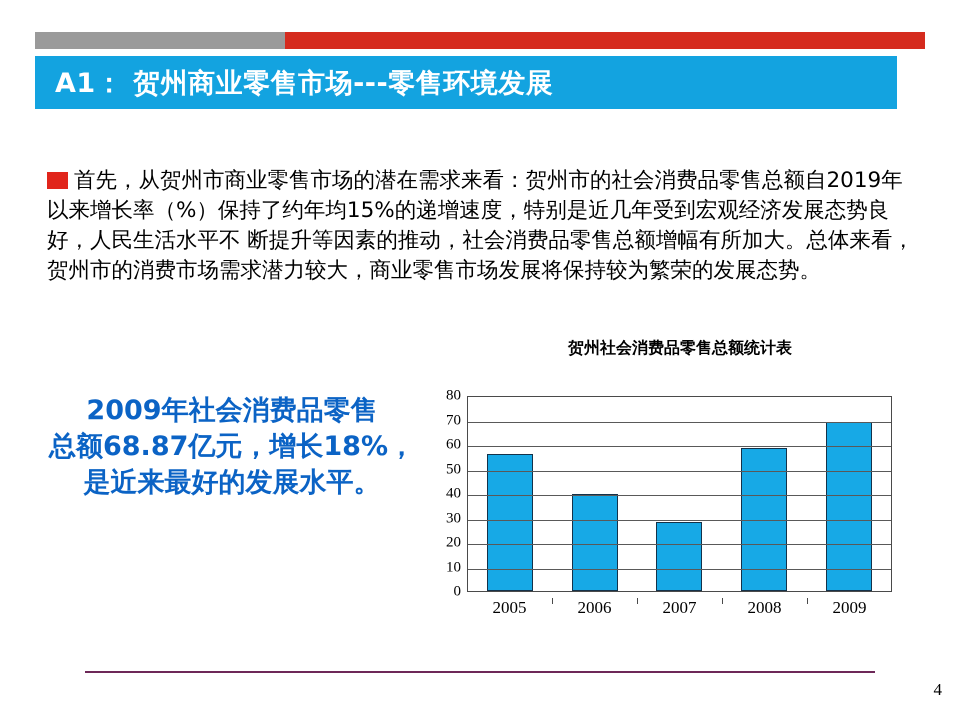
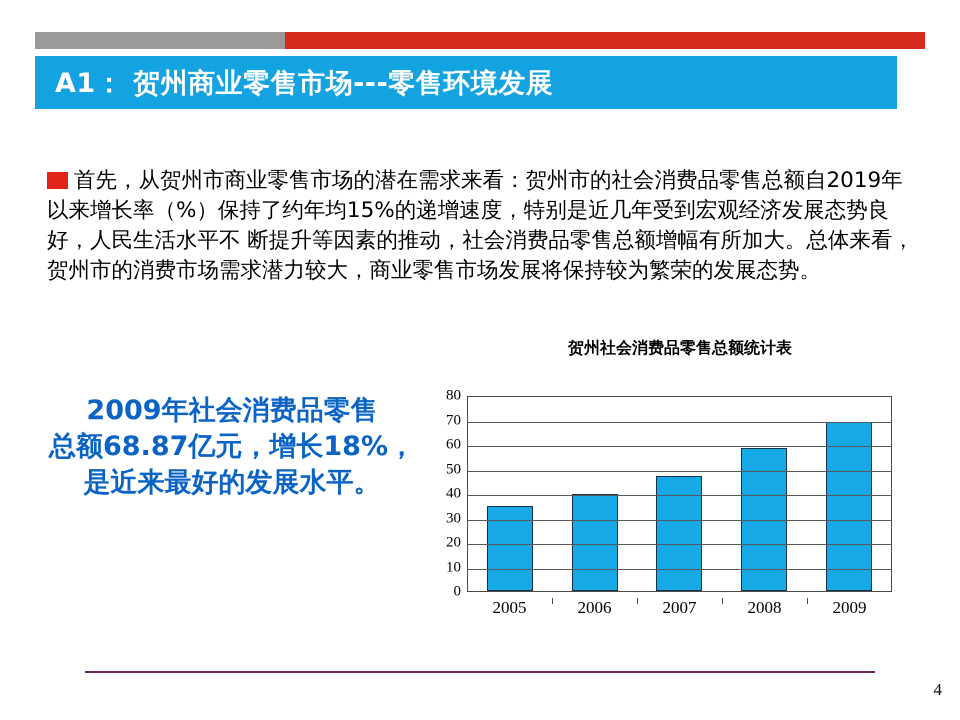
2005: 56 -> 34
2007: 28 -> 47
